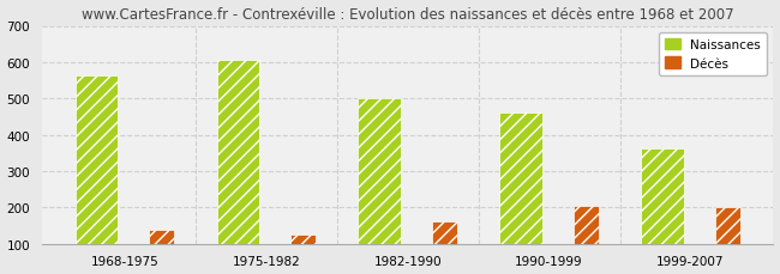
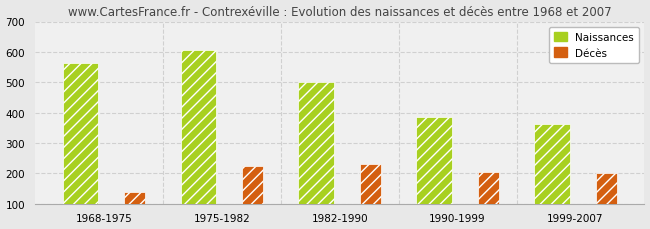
Décès/1975-1982: 127 -> 225
Décès/1982-1990: 163 -> 230
Naissances/1990-1999: 460 -> 385
